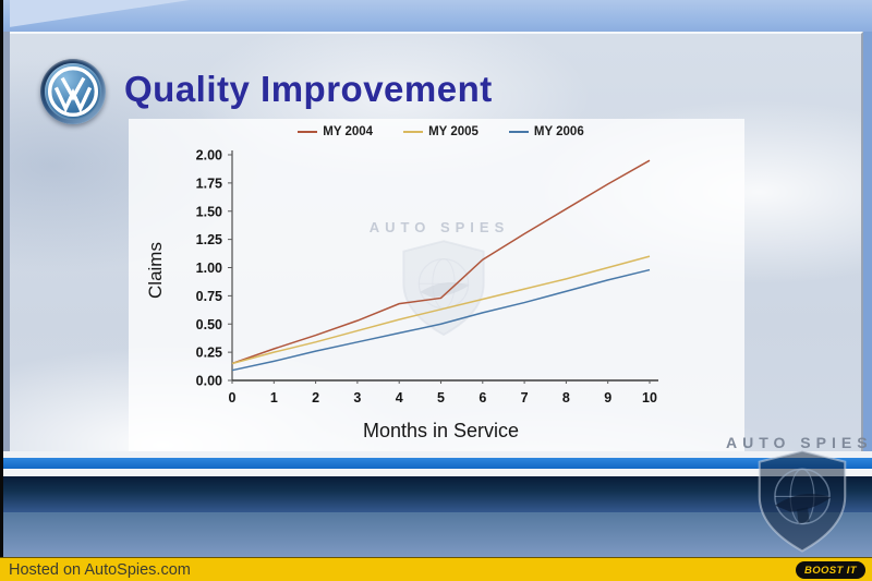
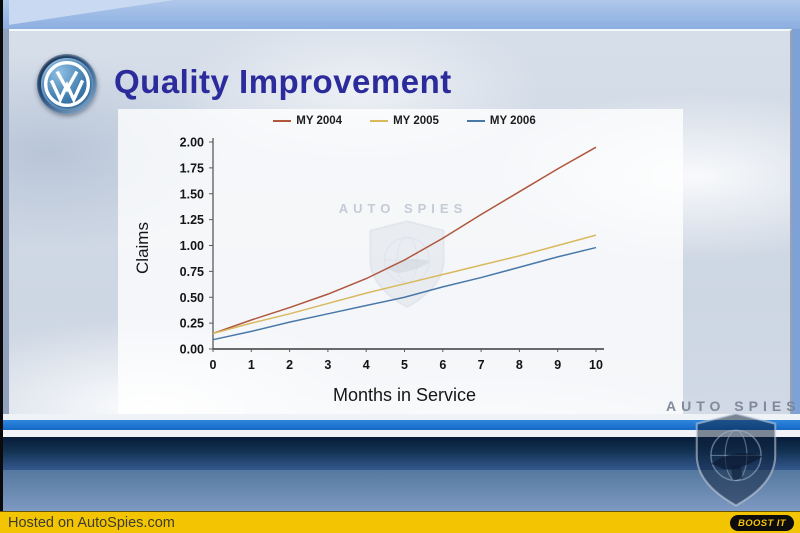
MY 2004/5: 0.73 -> 0.86
